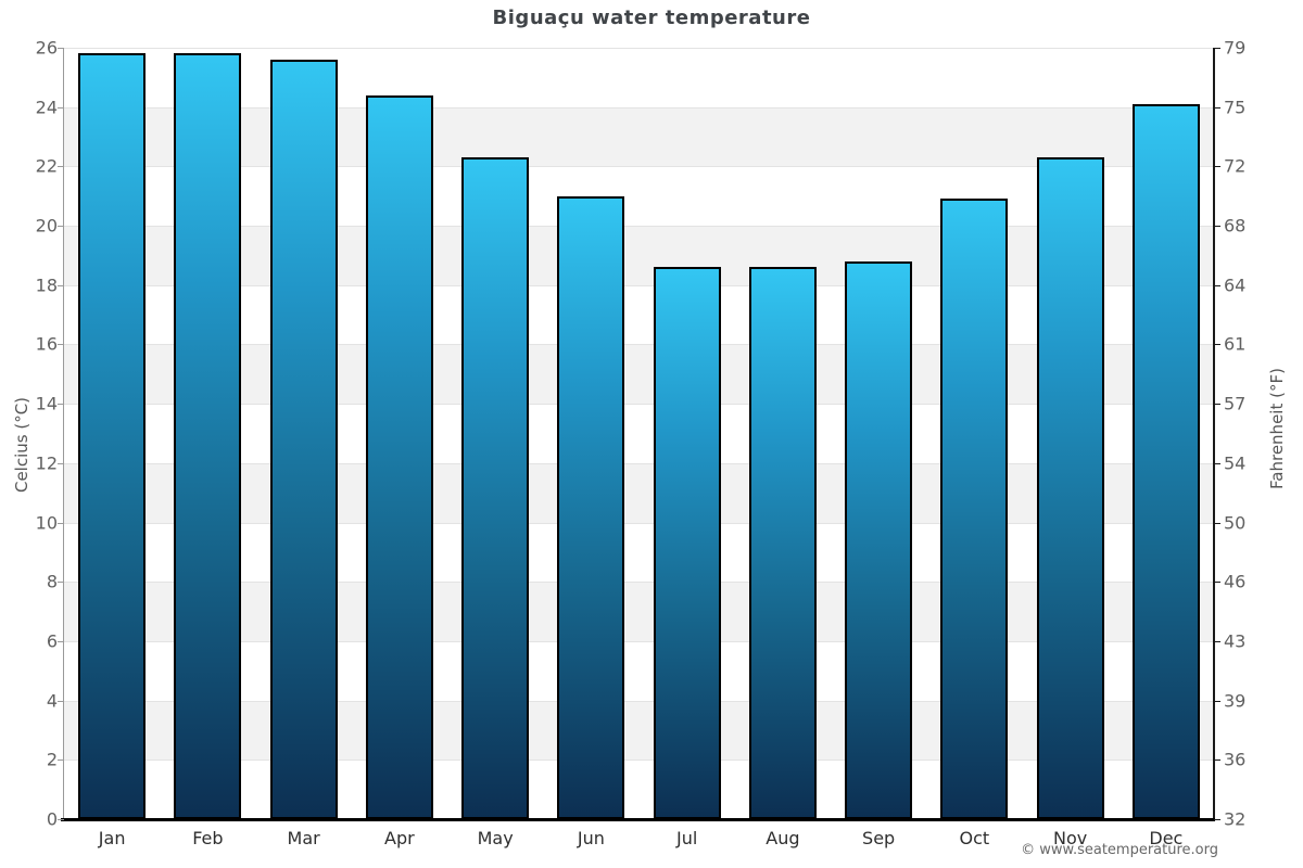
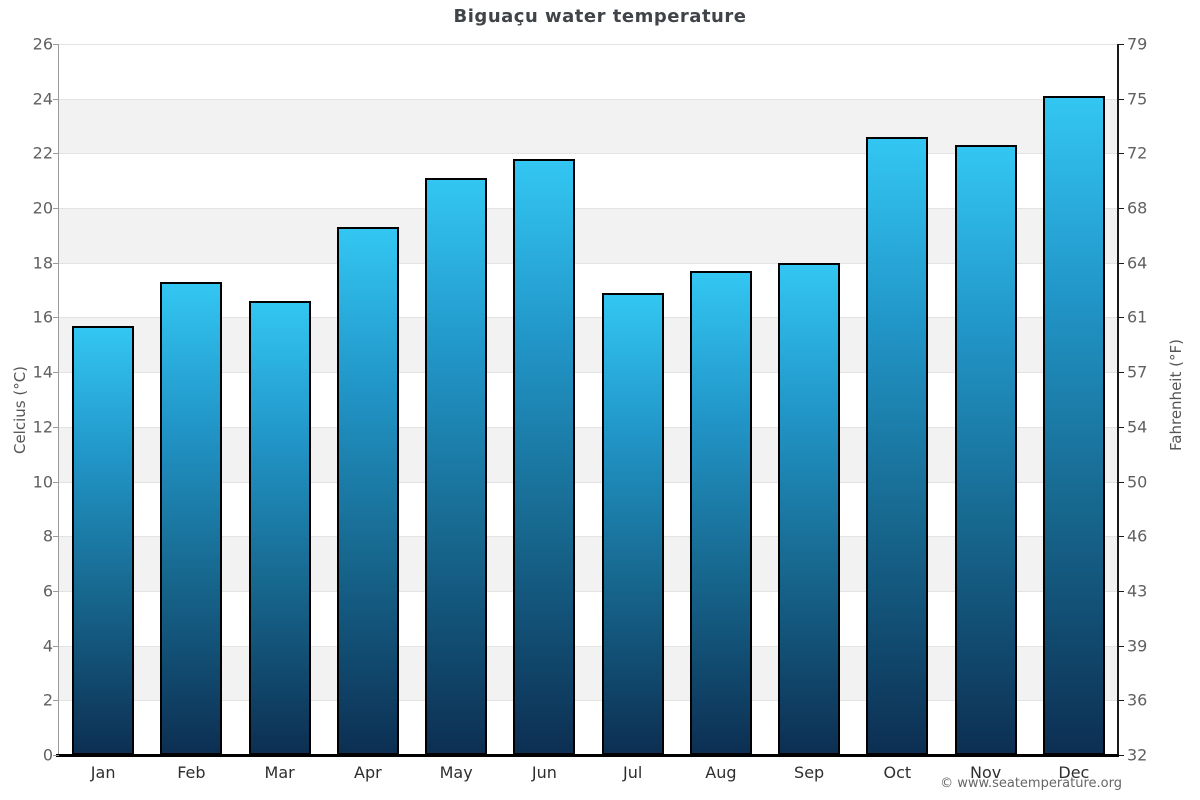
Jan: 25.8 -> 15.7
Feb: 25.8 -> 17.3
Mar: 25.6 -> 16.6
Apr: 24.4 -> 19.3
May: 22.3 -> 21.1
Jun: 21.0 -> 21.8
Jul: 18.6 -> 16.9
Aug: 18.6 -> 17.7
Sep: 18.8 -> 18.0
Oct: 20.9 -> 22.6
